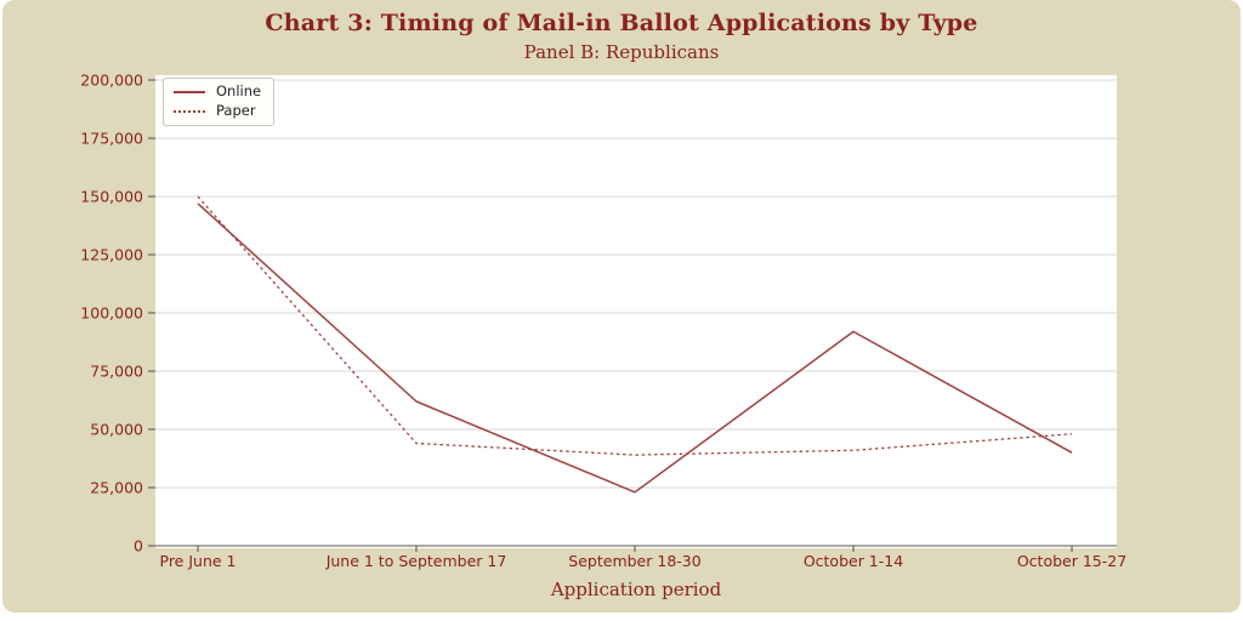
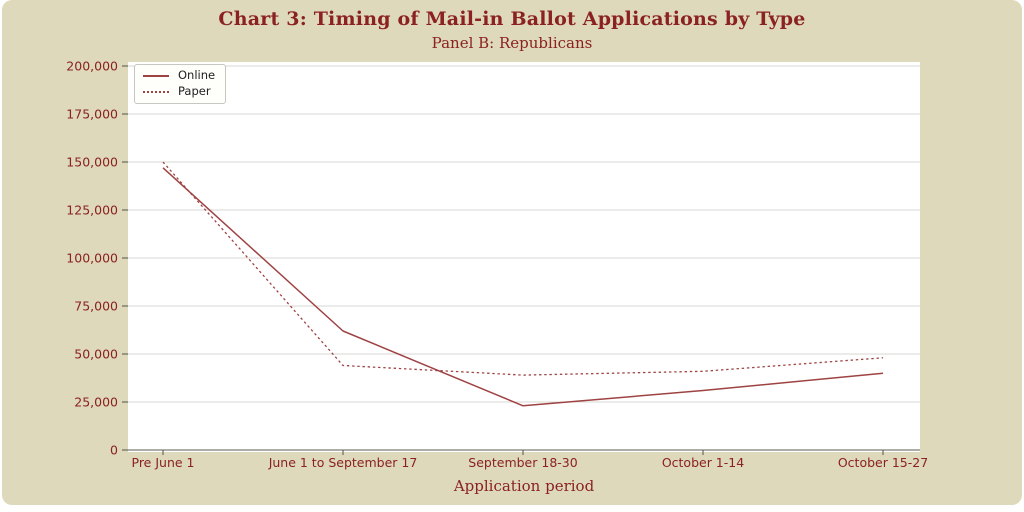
Online/October 1-14: 92000 -> 31000
